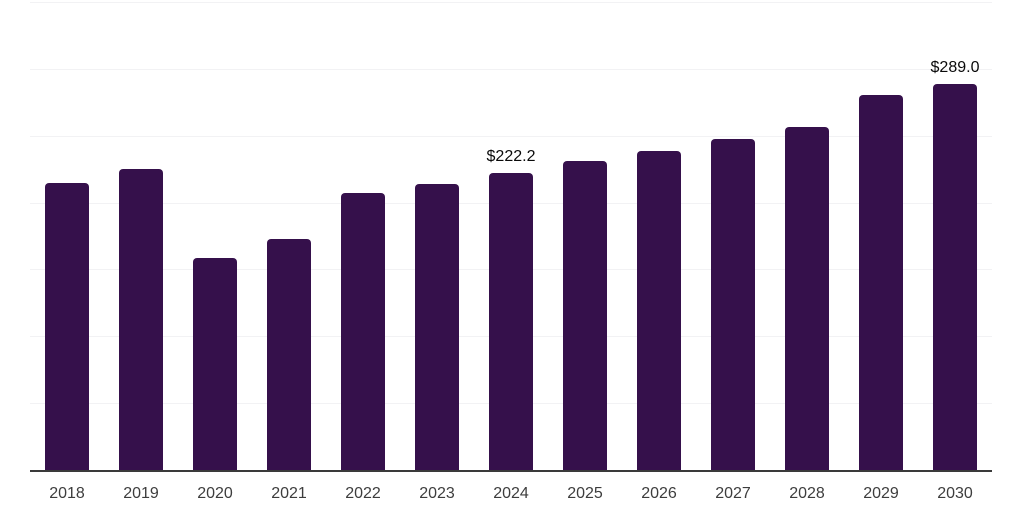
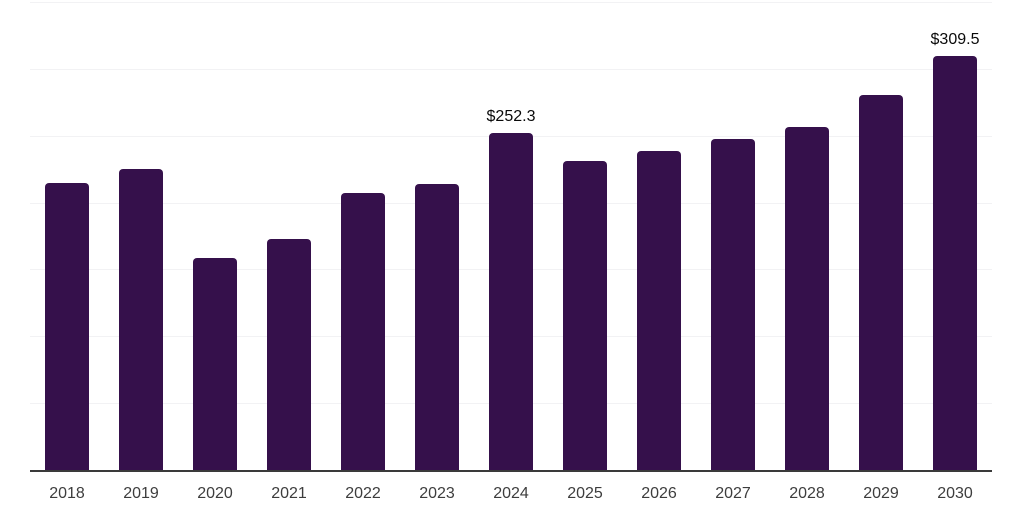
2024: $222.2 -> $252.3
2030: $289.0 -> $309.5
